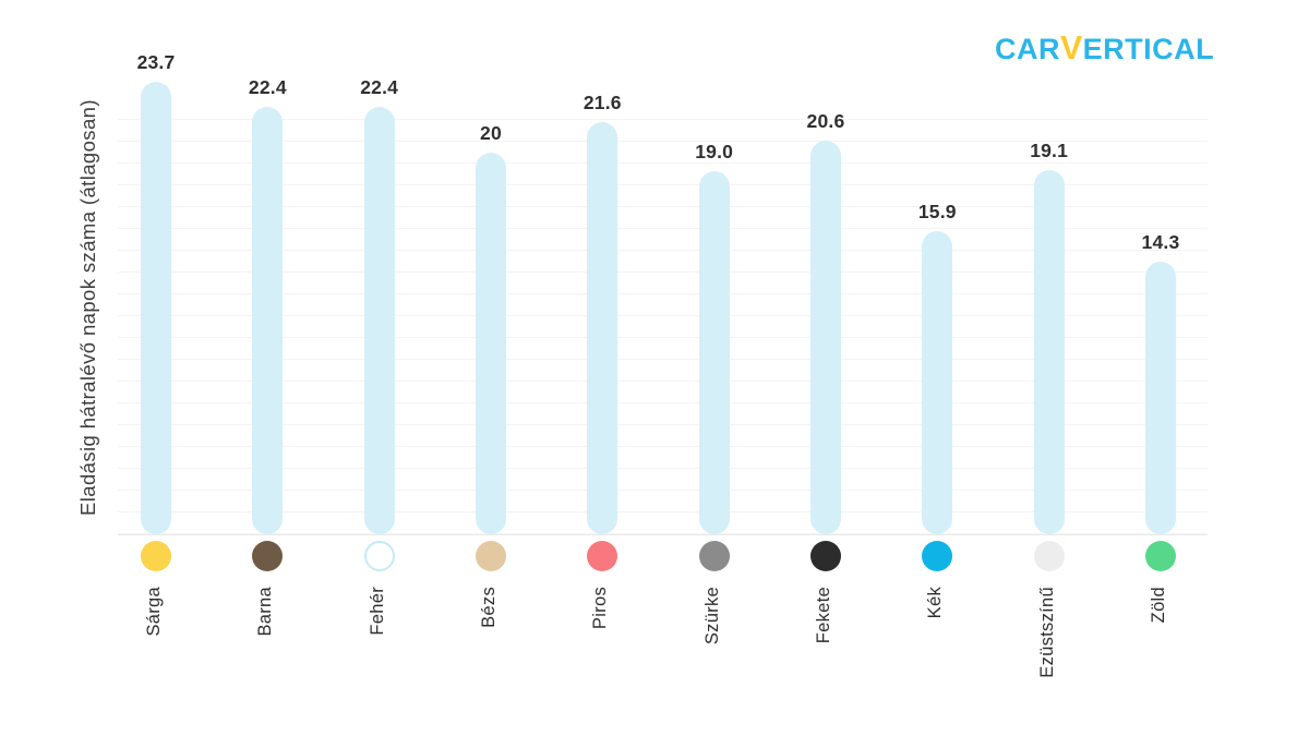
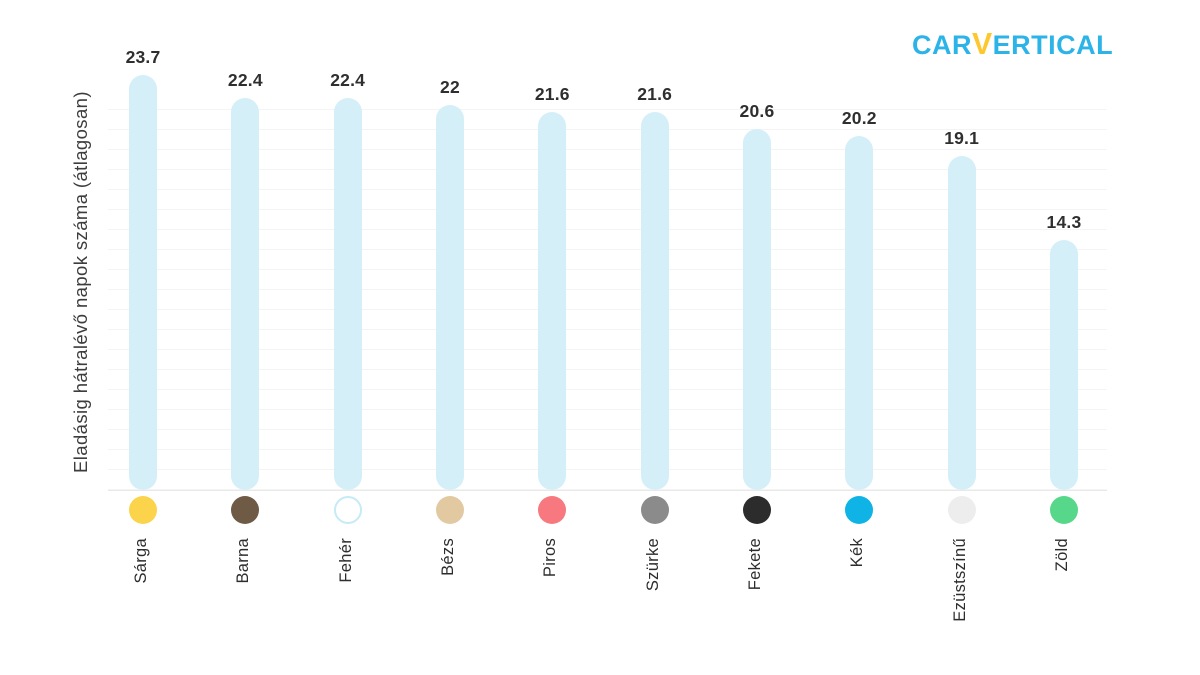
Bézs: 20 -> 22
Szürke: 19.0 -> 21.6
Kék: 15.9 -> 20.2
